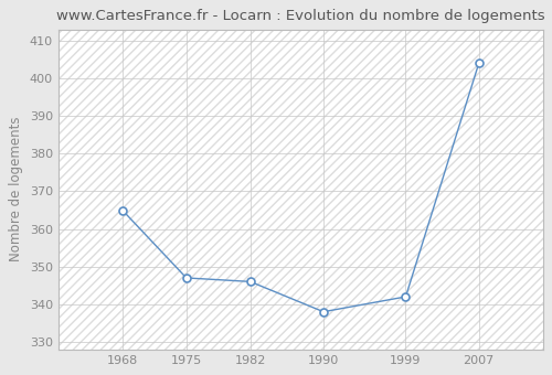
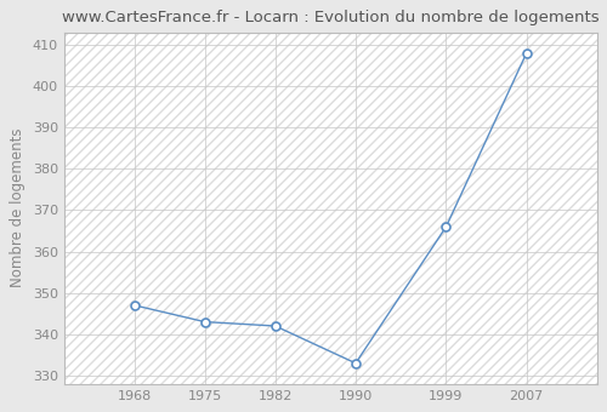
1968: 365 -> 347
1975: 347 -> 343
1982: 346 -> 342
1990: 338 -> 333
1999: 342 -> 366
2007: 404 -> 408
